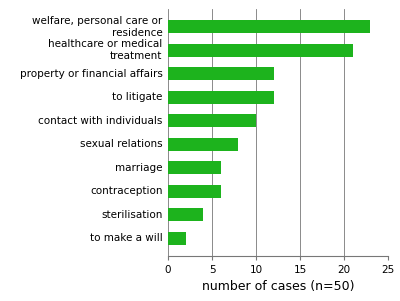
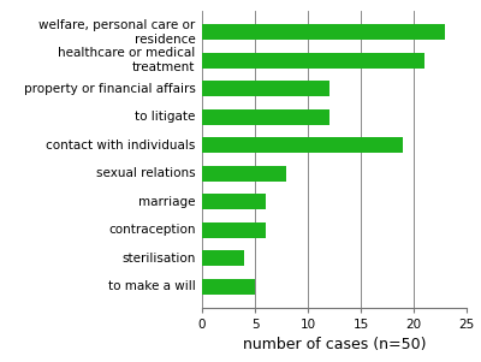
contact with individuals: 10 -> 19
to make a will: 2 -> 5
